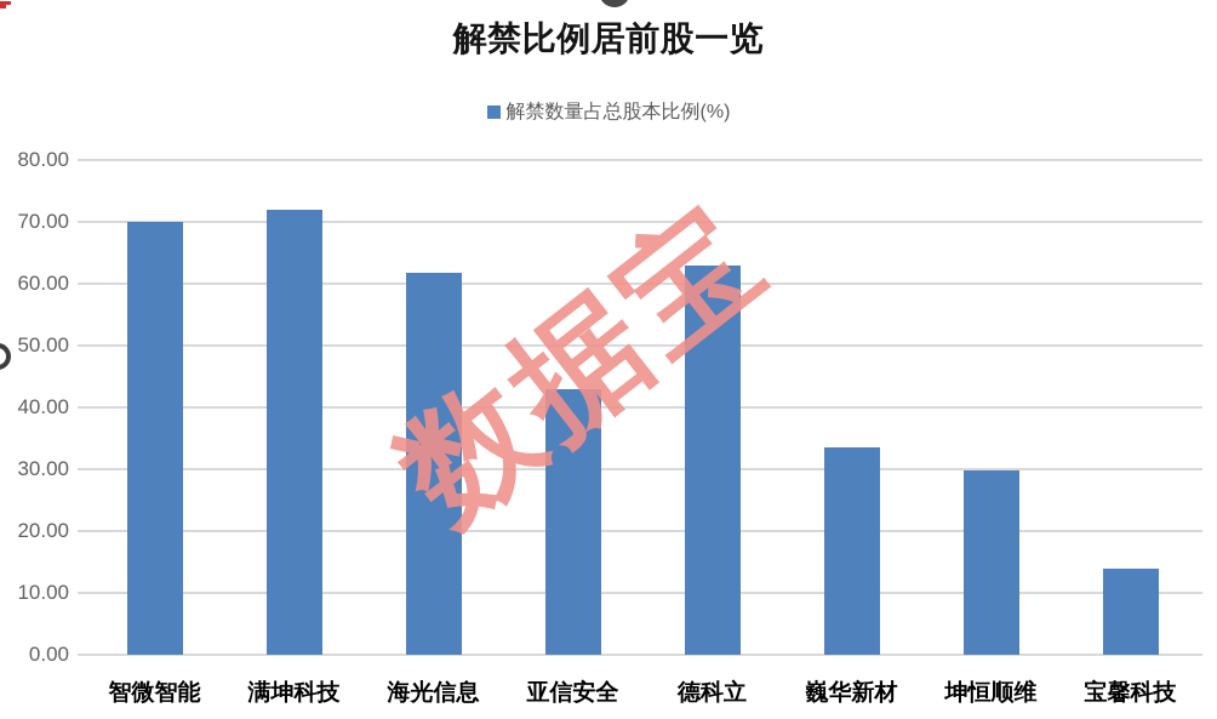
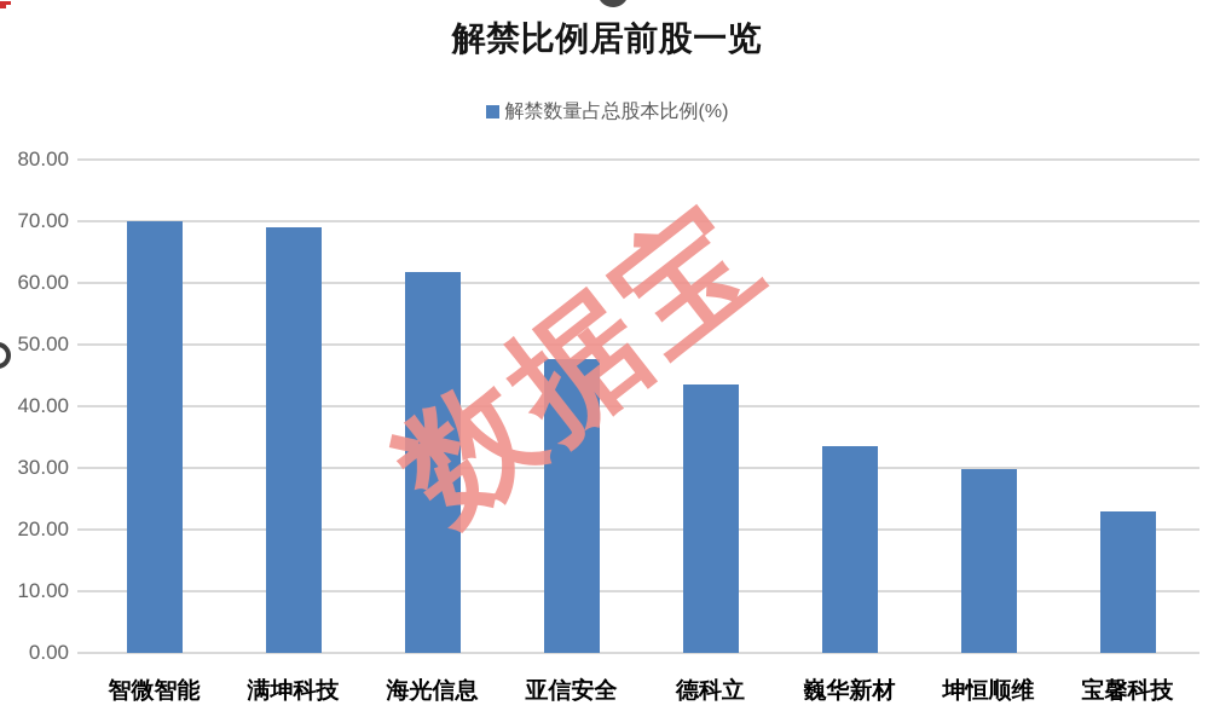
满坤科技: 72 -> 69
亚信安全: 43 -> 48
德科立: 63 -> 44
宝馨科技: 14 -> 23
